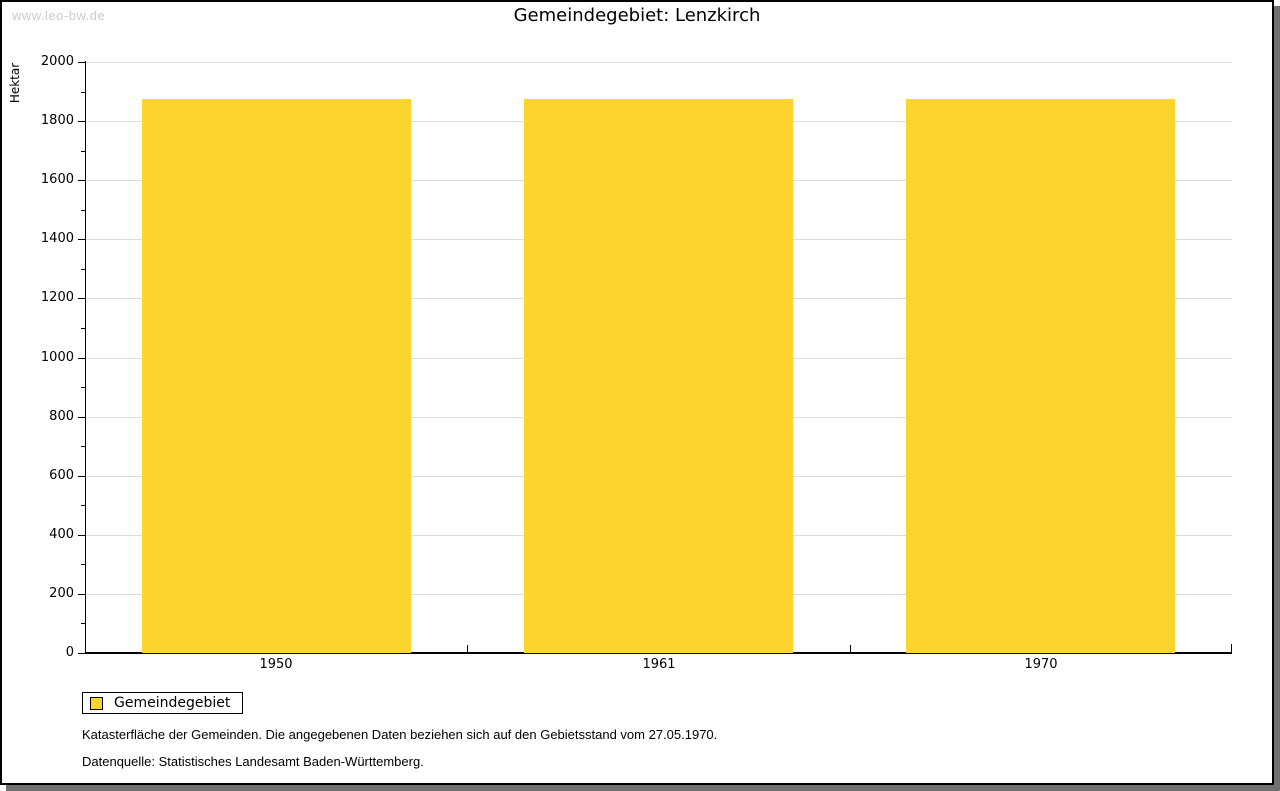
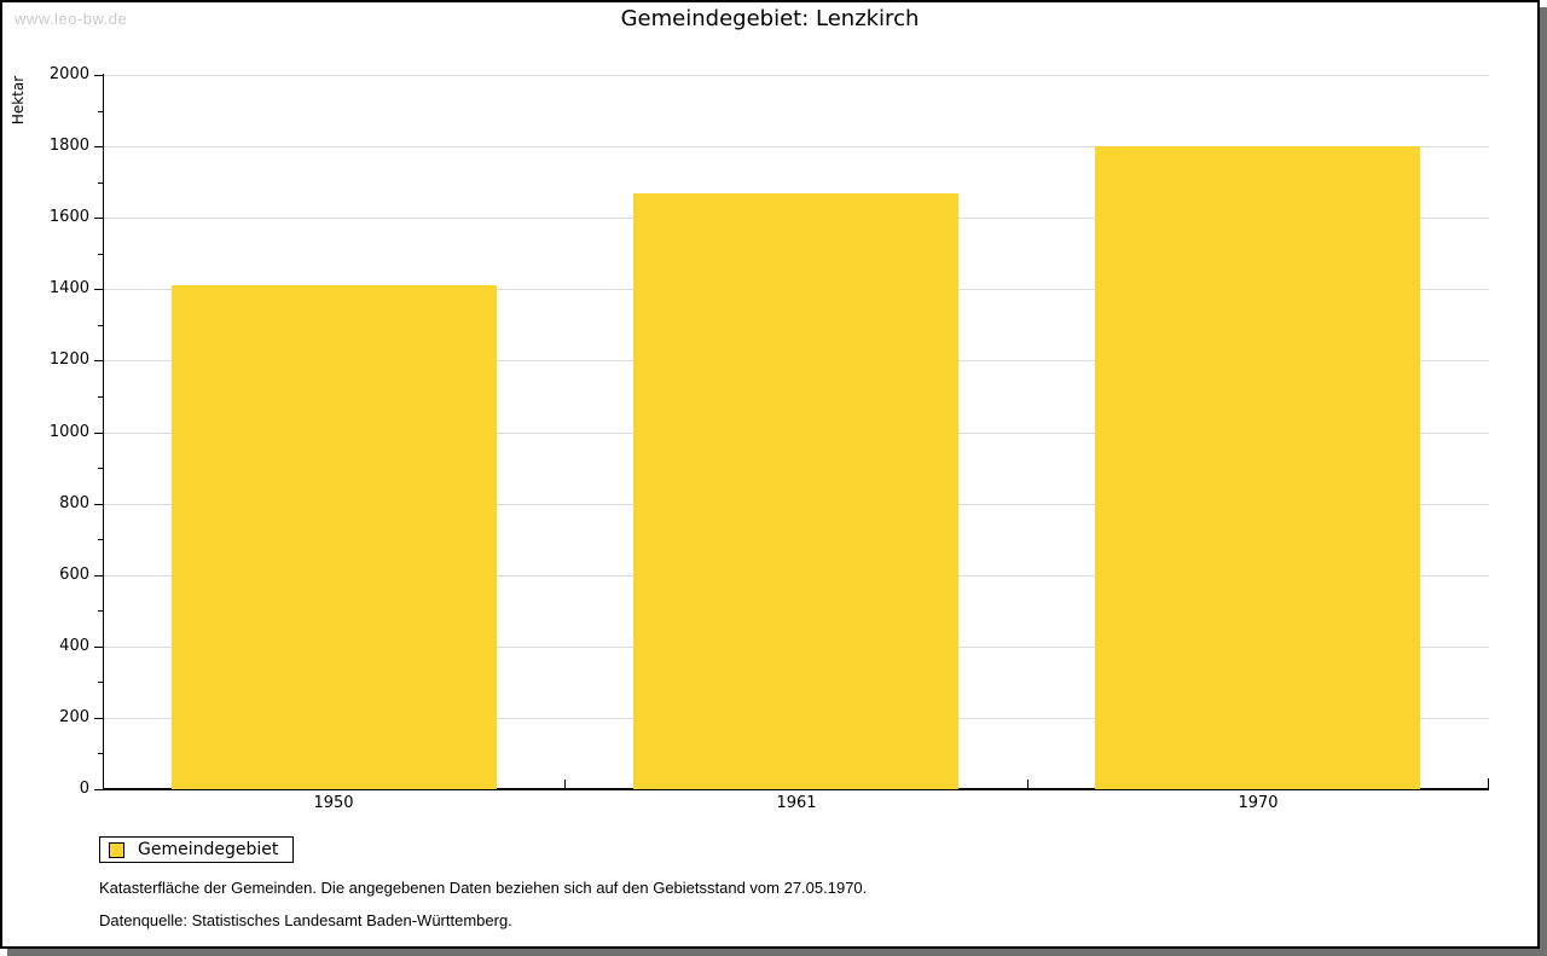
1950: 1880 -> 1410
1961: 1880 -> 1670
1970: 1880 -> 1800
